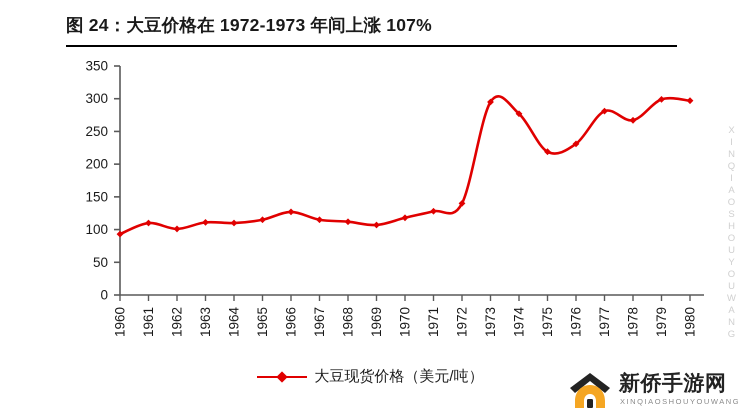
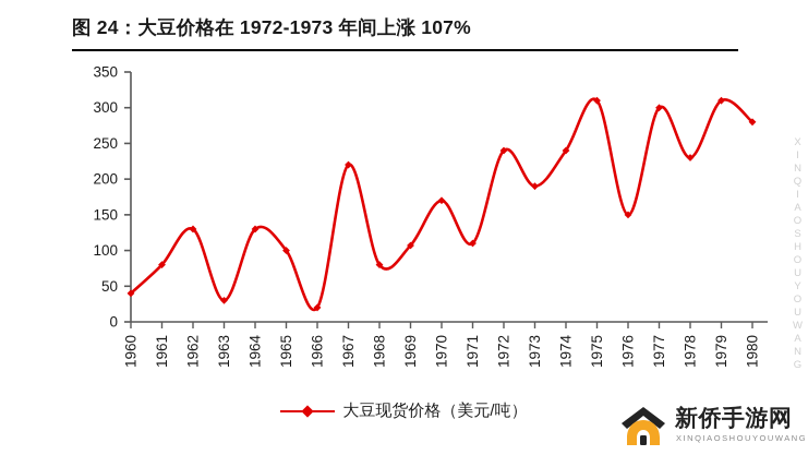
1960: 90 -> 40
1961: 110 -> 80
1962: 100 -> 130
1963: 110 -> 30
1964: 110 -> 130
1965: 120 -> 100
1966: 130 -> 20
1967: 120 -> 220
1968: 110 -> 80
1970: 120 -> 170
1971: 130 -> 110
1972: 140 -> 240
1973: 300 -> 190
1974: 280 -> 240
1975: 220 -> 310
1976: 230 -> 150
1977: 280 -> 300
1978: 270 -> 230
1979: 300 -> 310
1980: 300 -> 280
